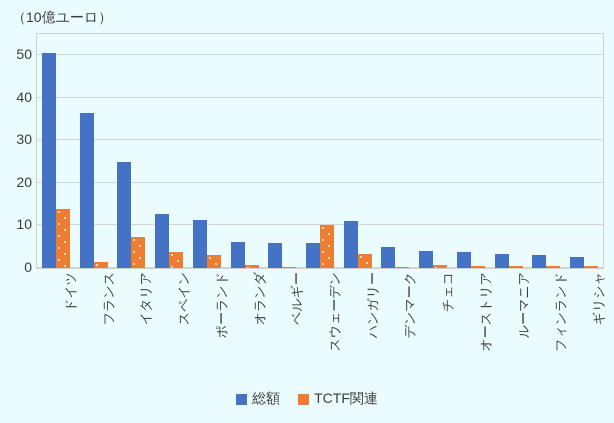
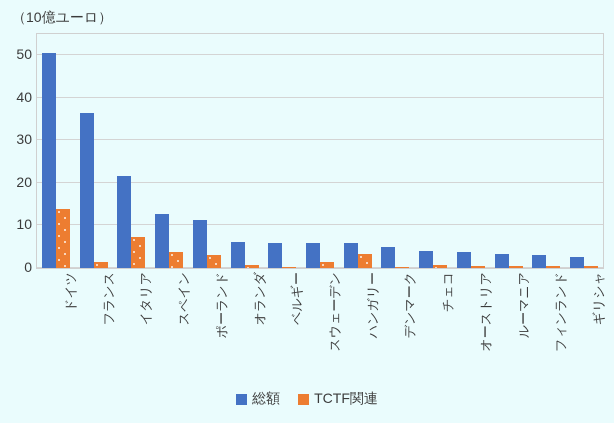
総額/イタリア: 25 -> 22
TCTF関連/スウェーデン: 10 -> 1
総額/ハンガリー: 11 -> 6
